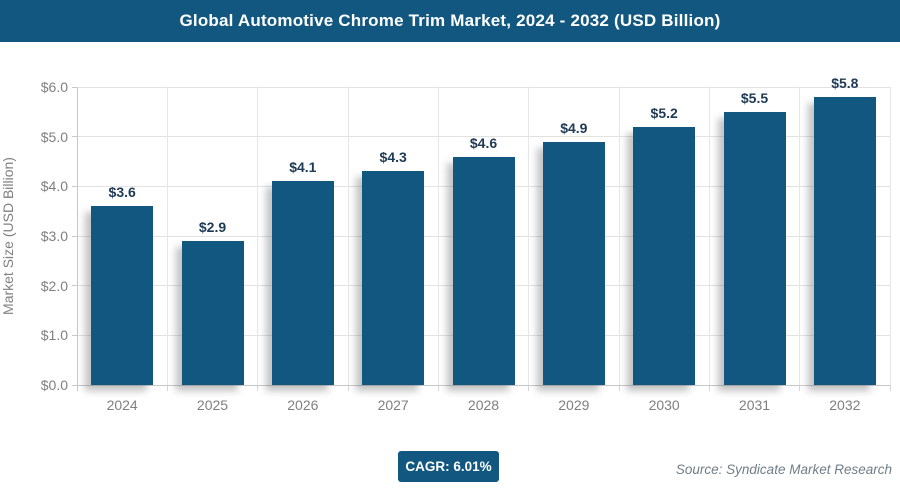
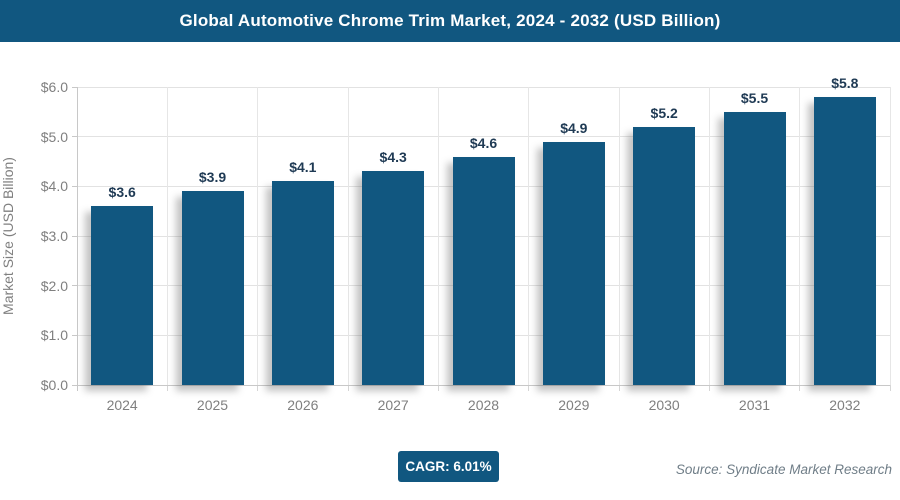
2025: $2.9 -> $3.9
